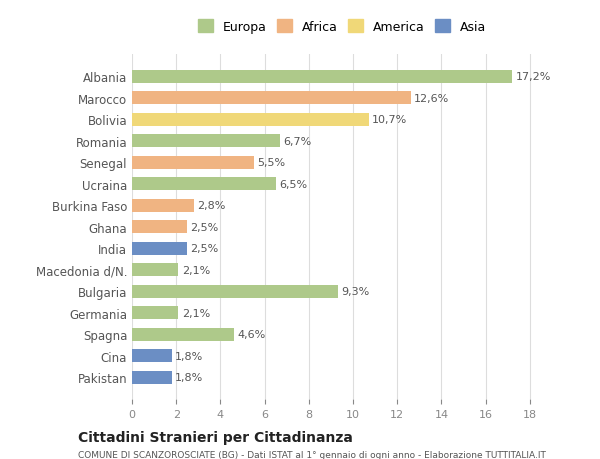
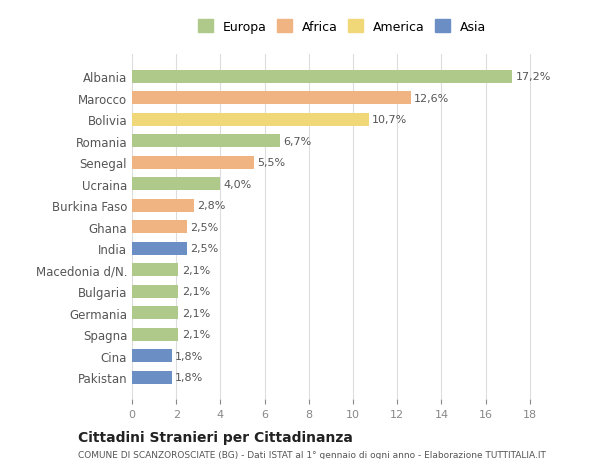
Ucraina: 6,5% -> 4,0%
Bulgaria: 9,3% -> 2,1%
Spagna: 4,6% -> 2,1%
